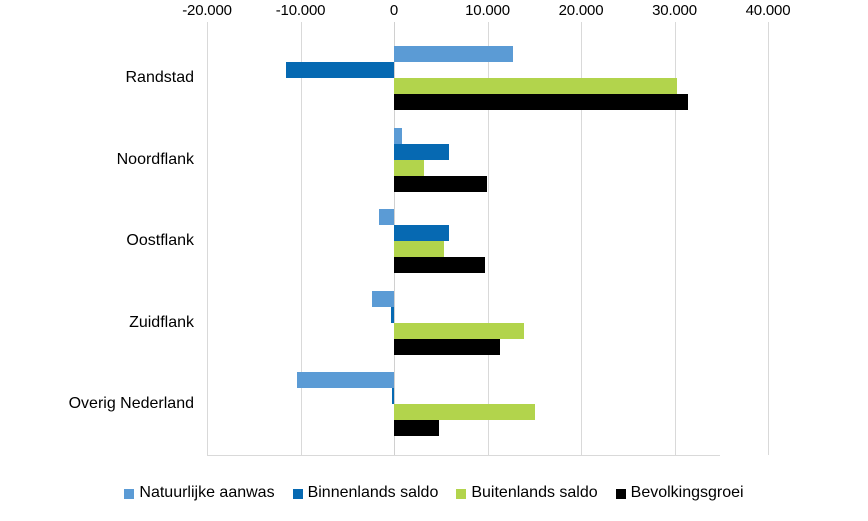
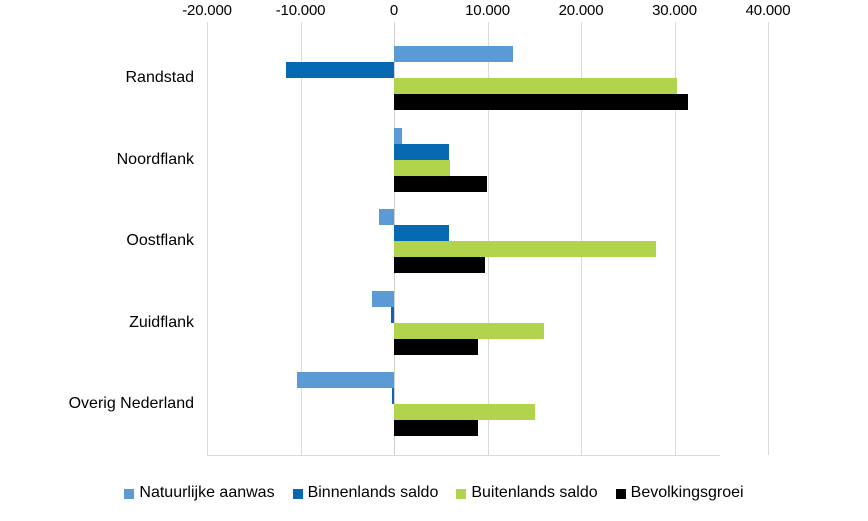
Buitenlands saldo/Noordflank: 3000 -> 6000
Buitenlands saldo/Oostflank: 5000 -> 28000
Buitenlands saldo/Zuidflank: 14000 -> 16000
Bevolkingsgroei/Zuidflank: 11000 -> 9000
Bevolkingsgroei/Overig Nederland: 5000 -> 9000
